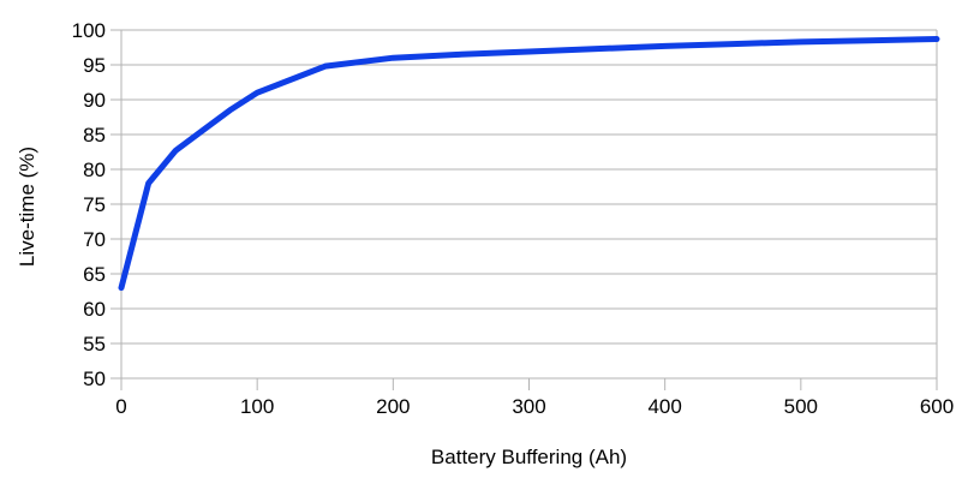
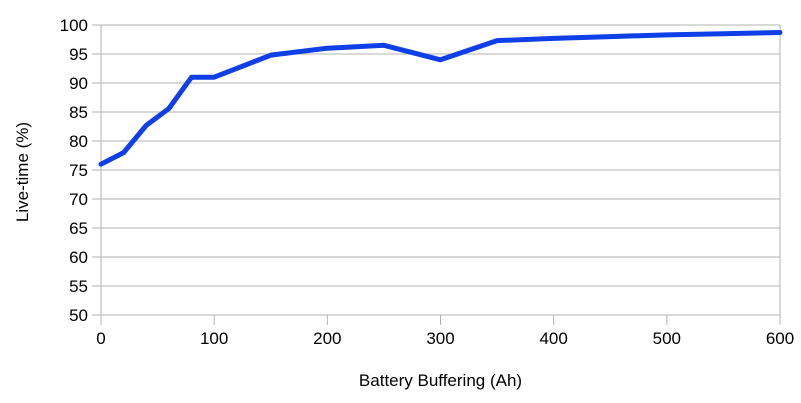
0: 63 -> 76
80: 88 -> 91
300: 97 -> 94
